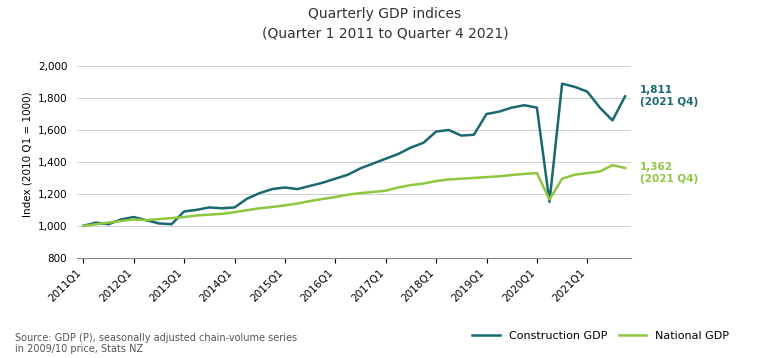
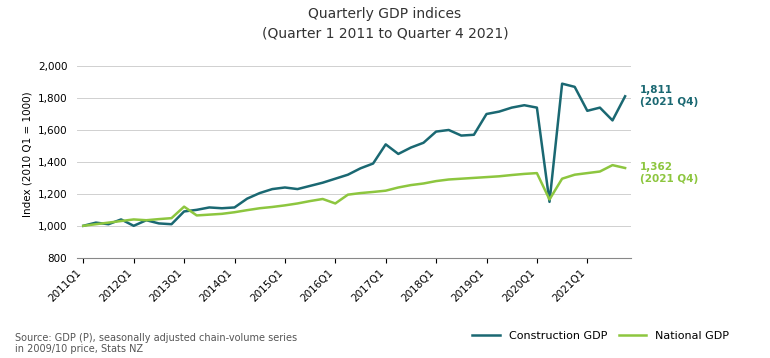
Construction GDP/2012Q1: 1,060 -> 1,000
National GDP/2013Q1: 1,060 -> 1,120
National GDP/2016Q1: 1,180 -> 1,140
Construction GDP/2017Q1: 1,420 -> 1,510
Construction GDP/2021Q1: 1,840 -> 1,720
